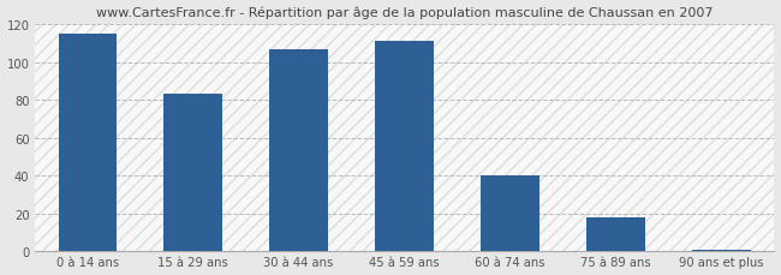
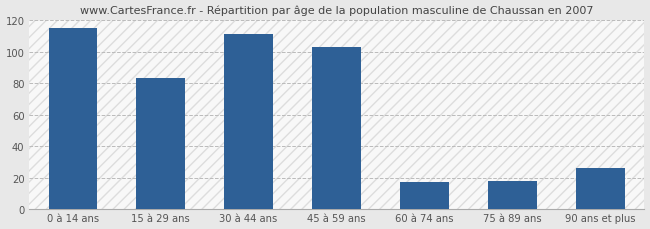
30 à 44 ans: 107 -> 111
45 à 59 ans: 111 -> 103
60 à 74 ans: 40 -> 17
90 ans et plus: 1 -> 26
